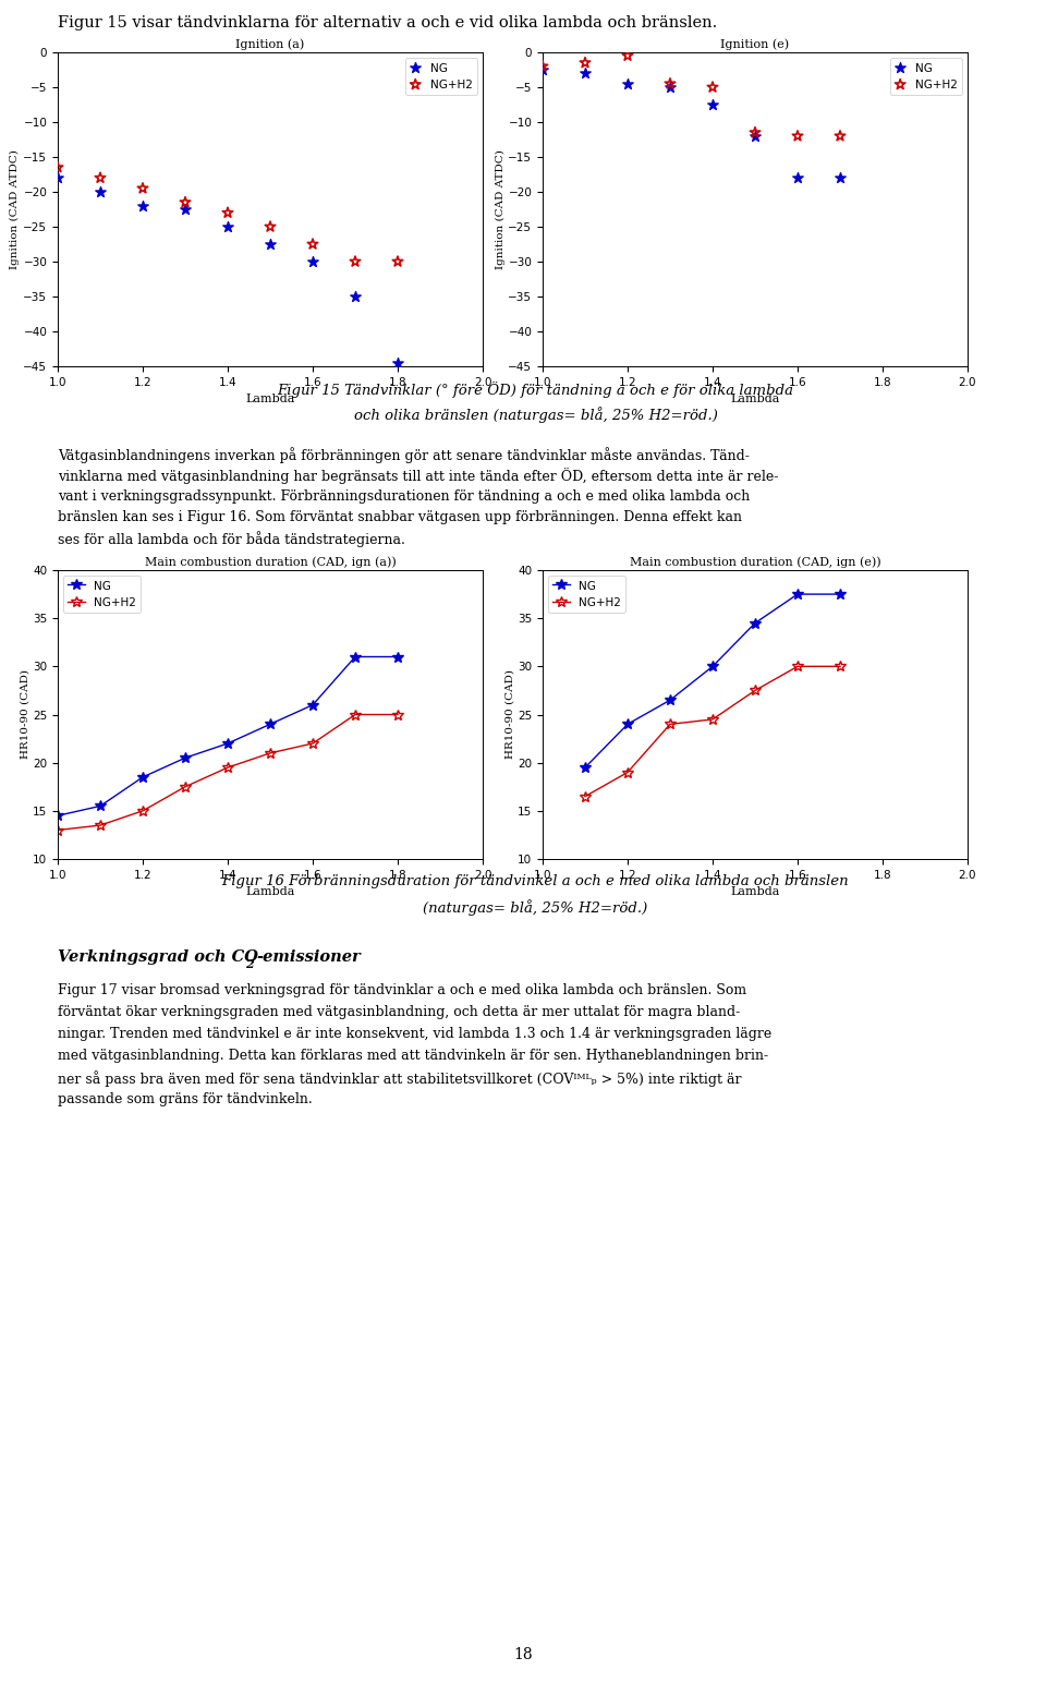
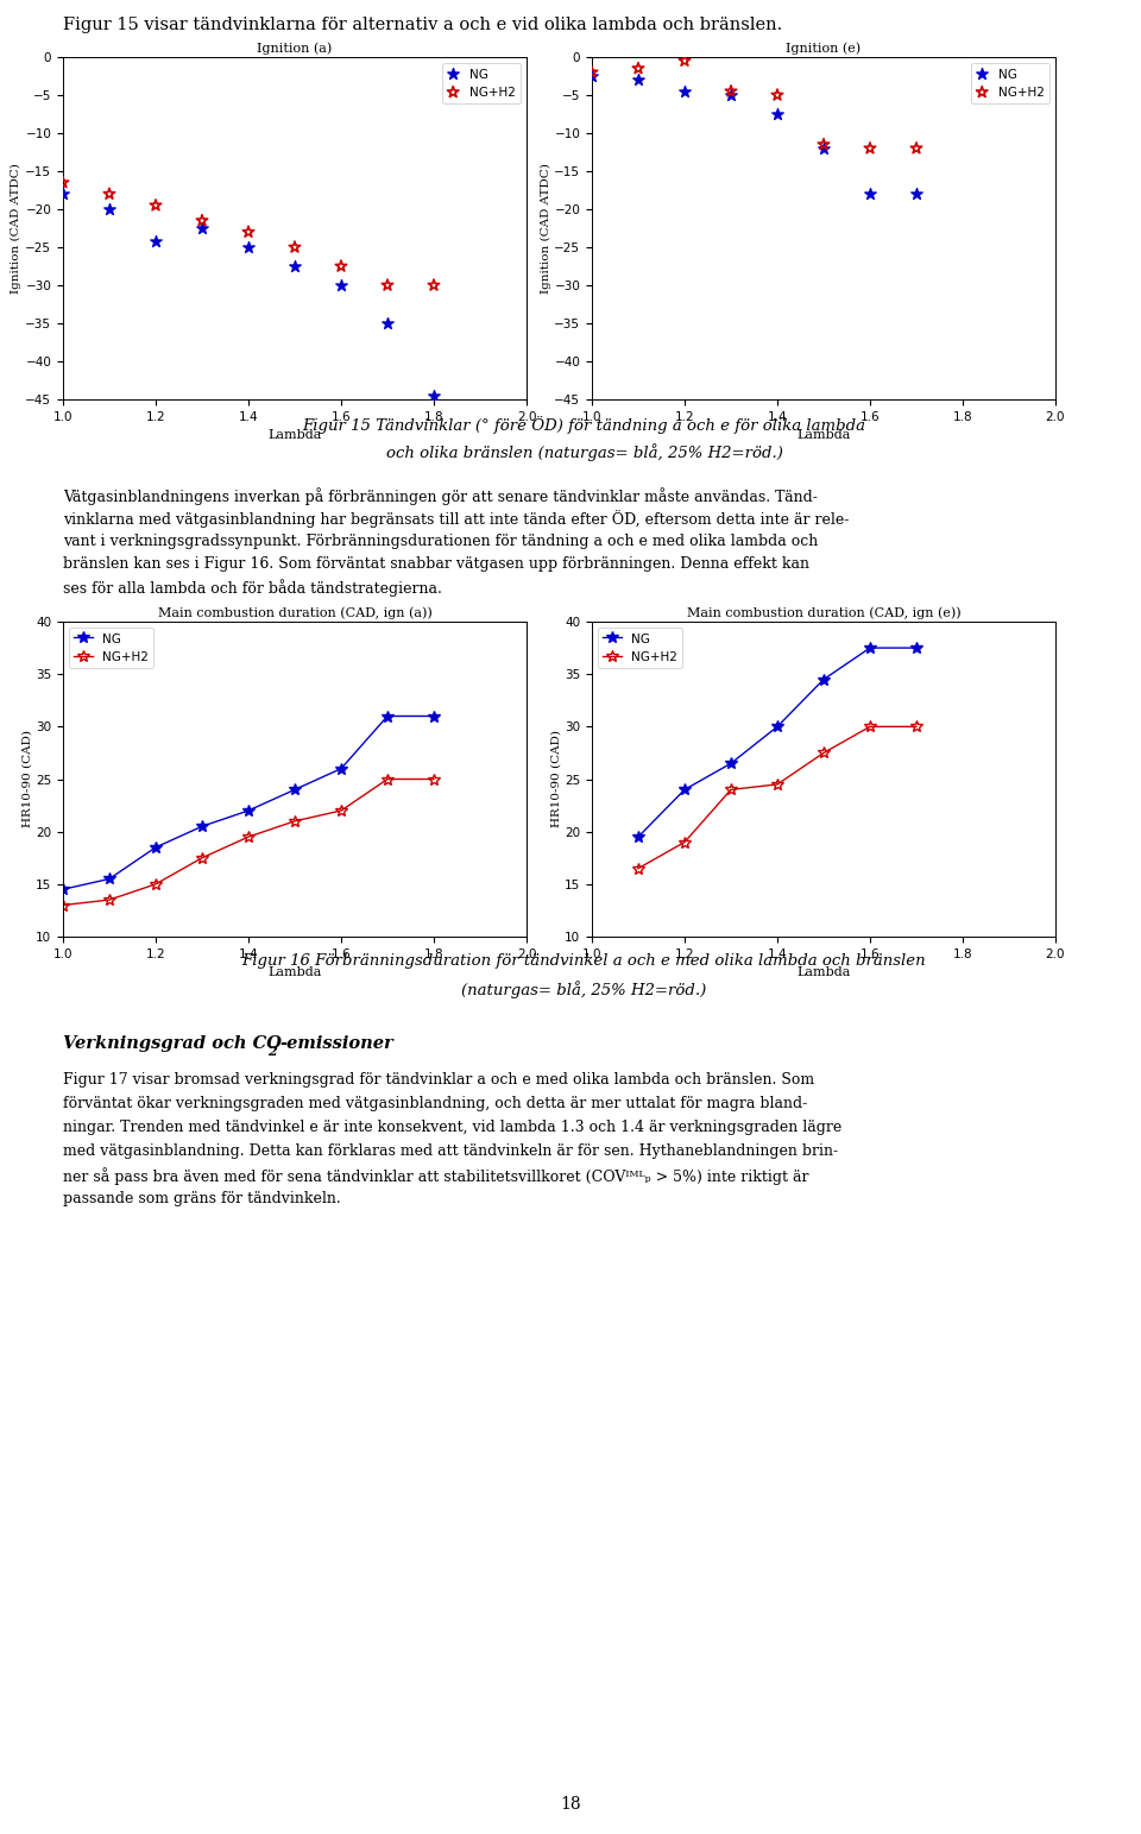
Ignition (a)/NG/1.2: -22.0 -> -24.2
